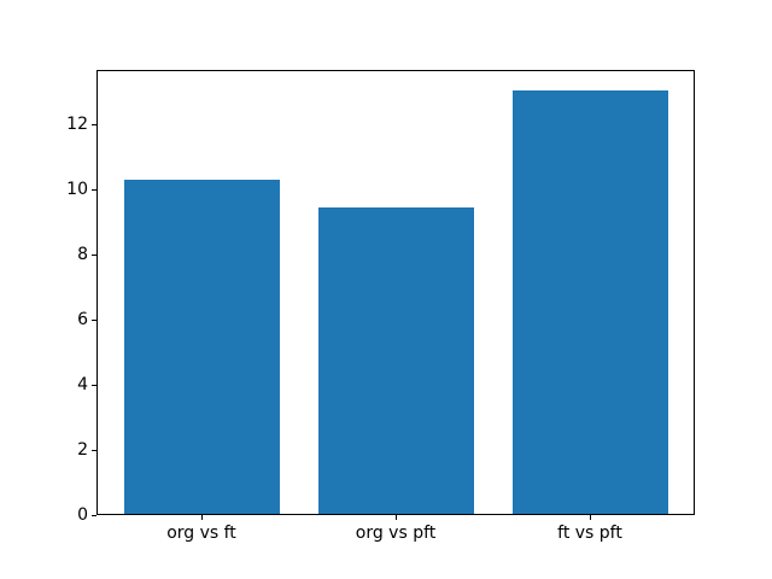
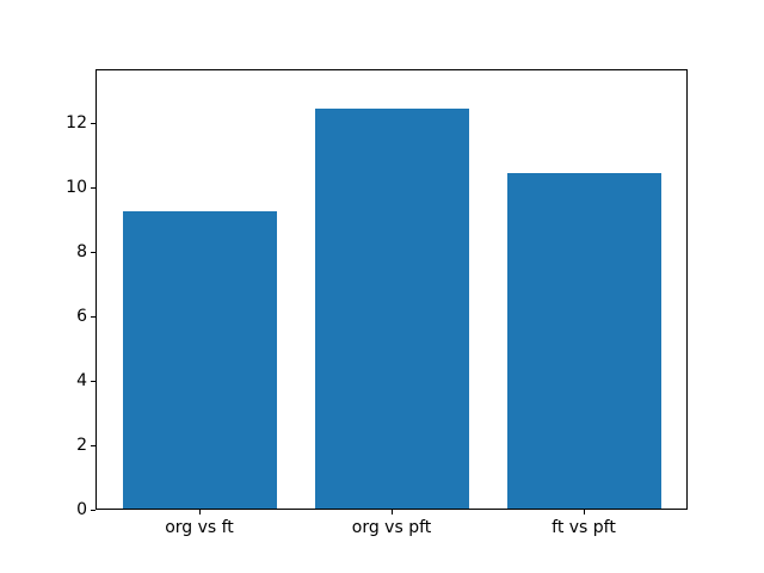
org vs ft: 10.2 -> 9.2
org vs pft: 9.4 -> 12.4
ft vs pft: 13.0 -> 10.4
